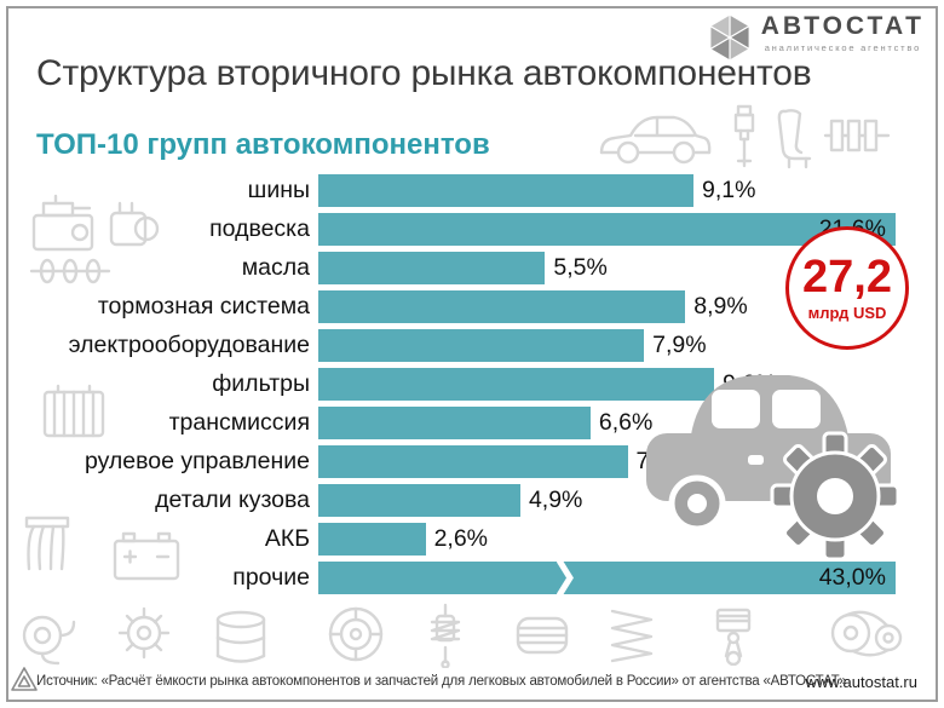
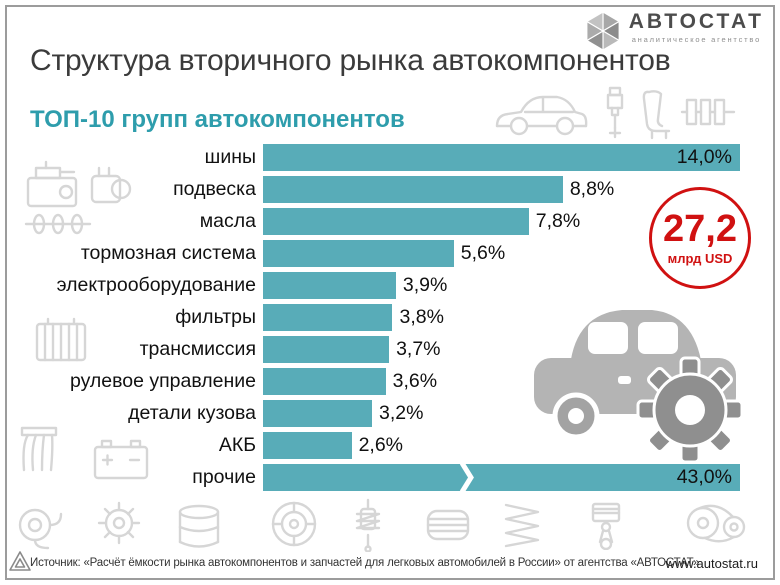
шины: 9,1% -> 14,0%
подвеска: 21,6% -> 8,8%
масла: 5,5% -> 7,8%
тормозная система: 8,9% -> 5,6%
электрооборудование: 7,9% -> 3,9%
фильтры: 9,6% -> 3,8%
трансмиссия: 6,6% -> 3,7%
рулевое управление: 7,5% -> 3,6%
детали кузова: 4,9% -> 3,2%
